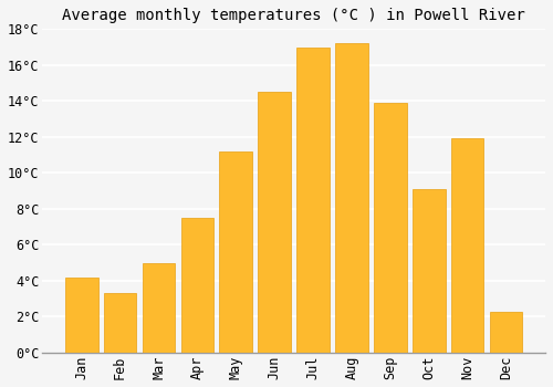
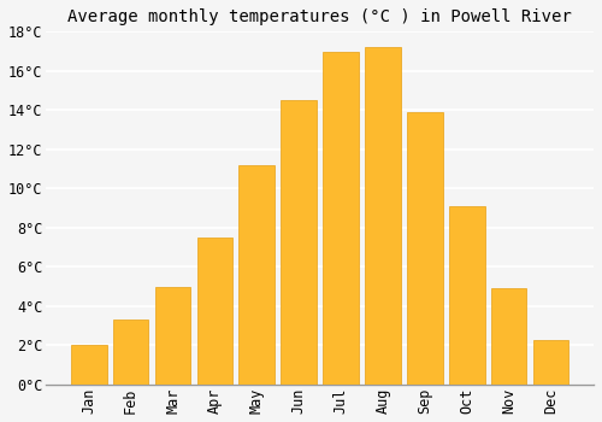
Jan: 4.2°C -> 2.0°C
Nov: 11.9°C -> 4.9°C
